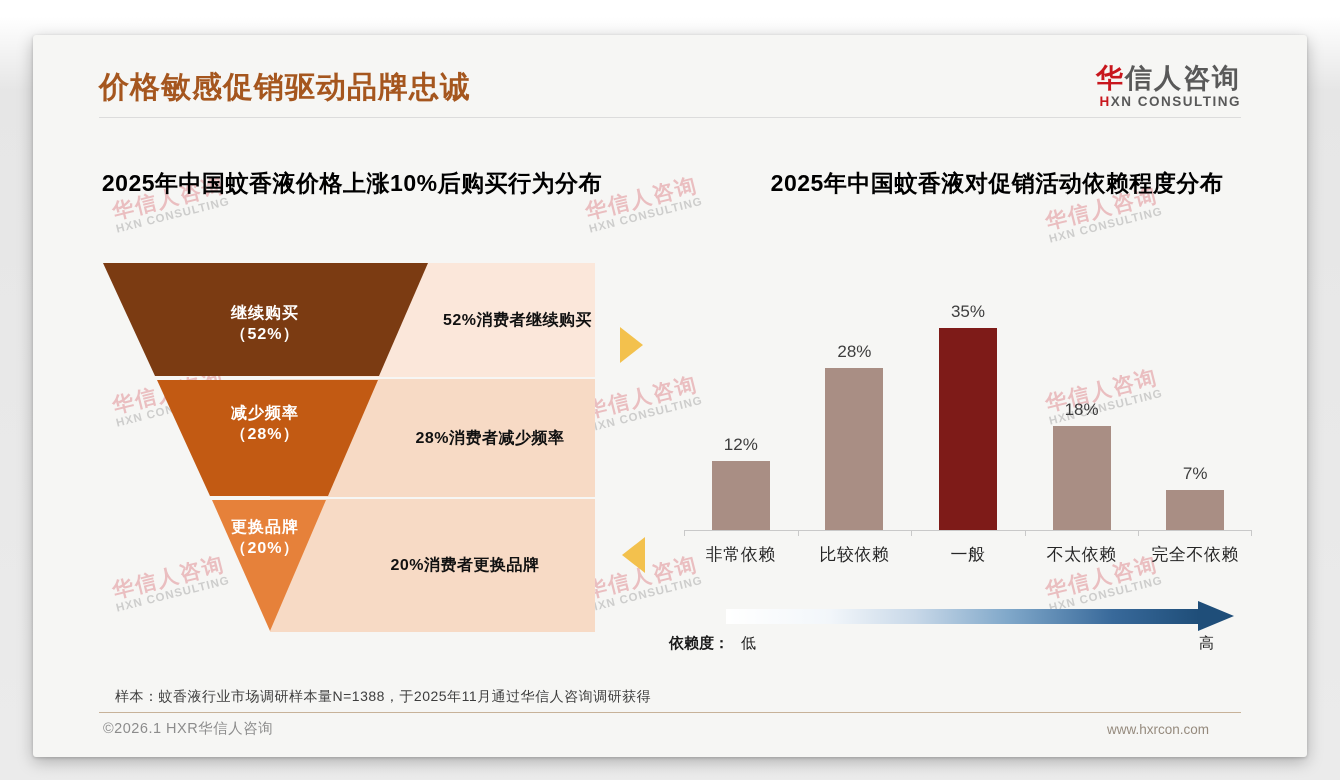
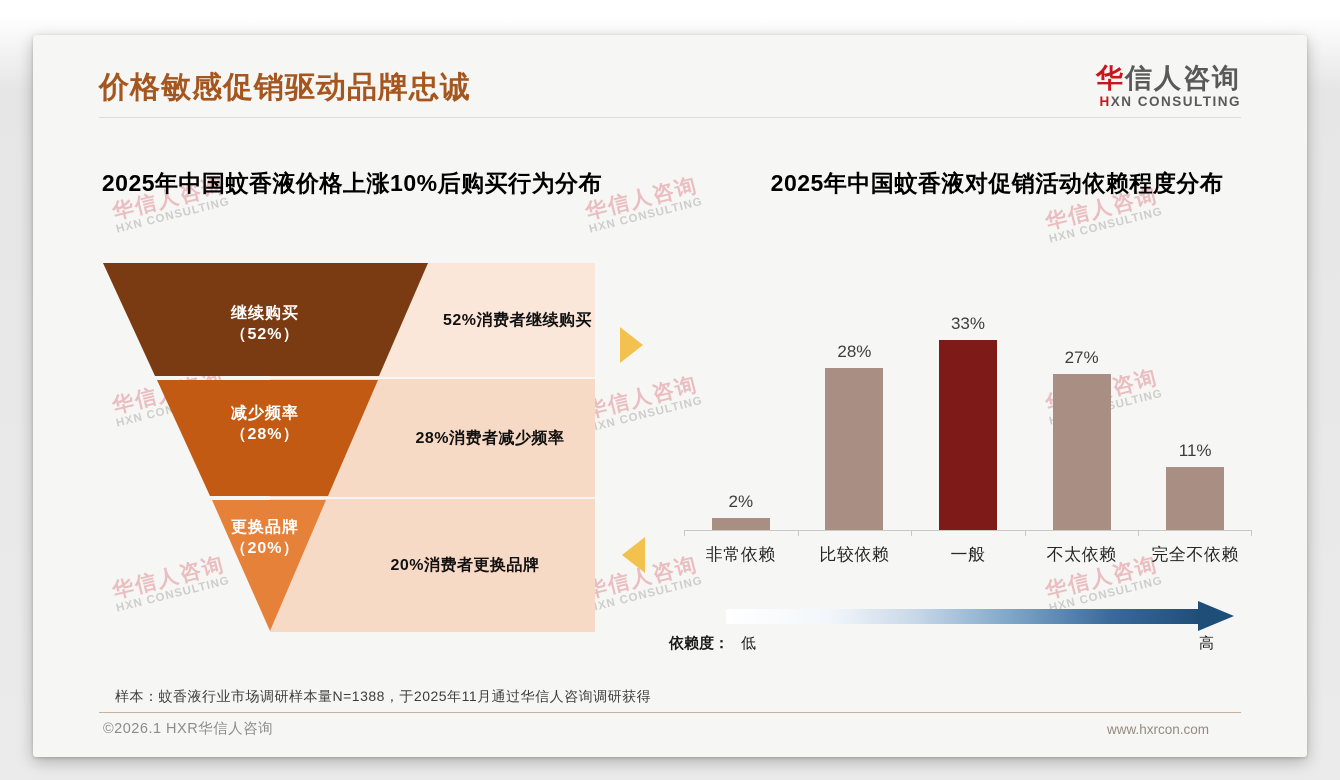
2025年中国蚊香液对促销活动依赖程度分布/非常依赖: 12% -> 2%
2025年中国蚊香液对促销活动依赖程度分布/一般: 35% -> 33%
2025年中国蚊香液对促销活动依赖程度分布/不太依赖: 18% -> 27%
2025年中国蚊香液对促销活动依赖程度分布/完全不依赖: 7% -> 11%
